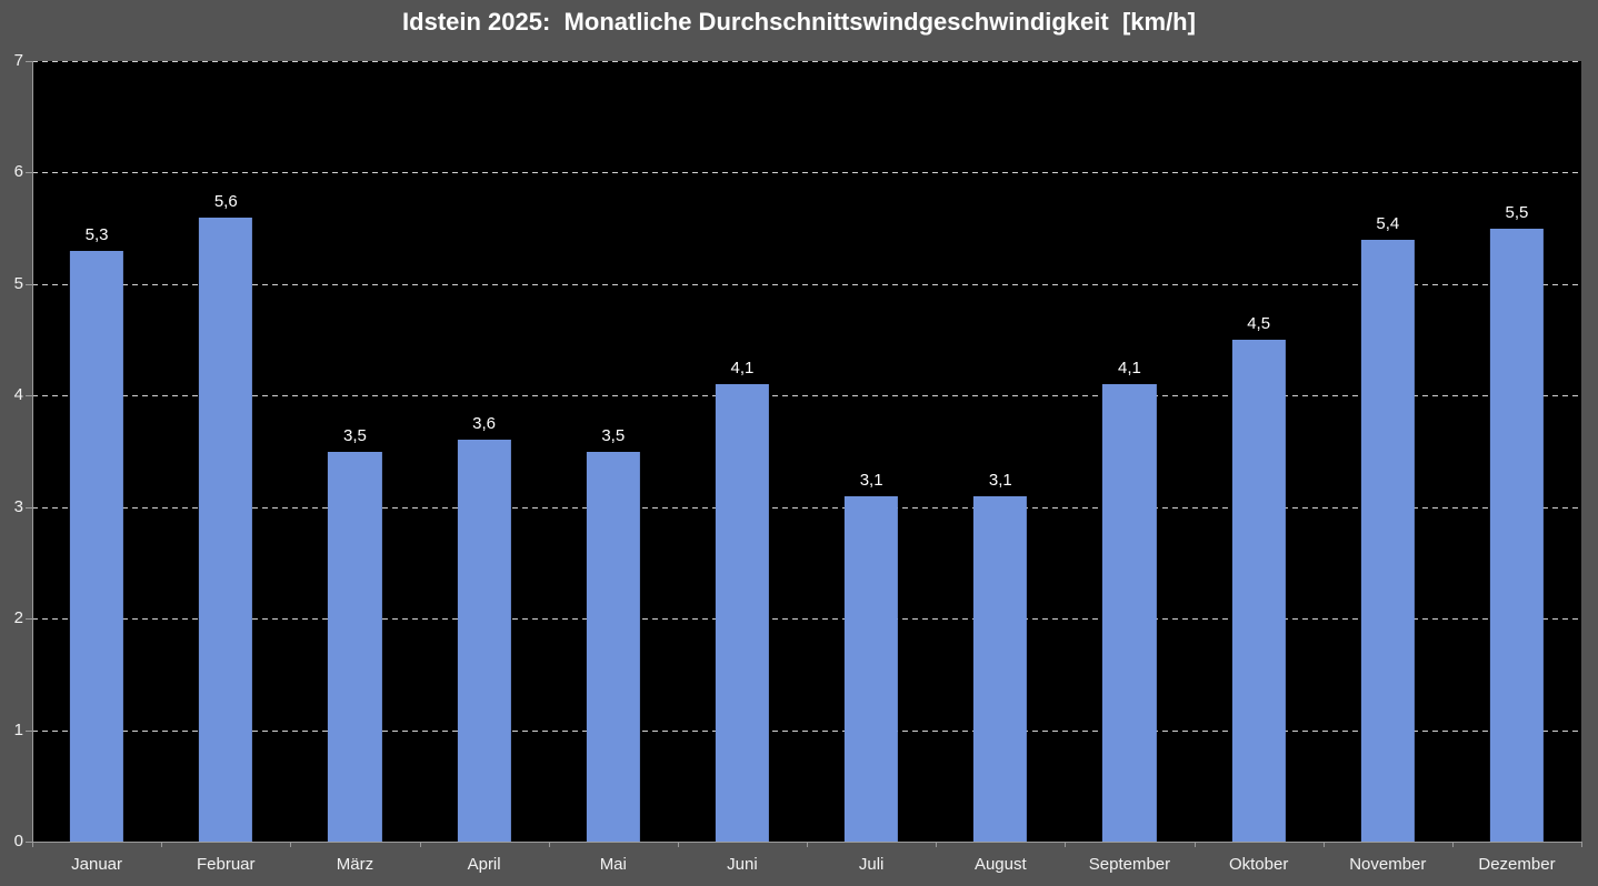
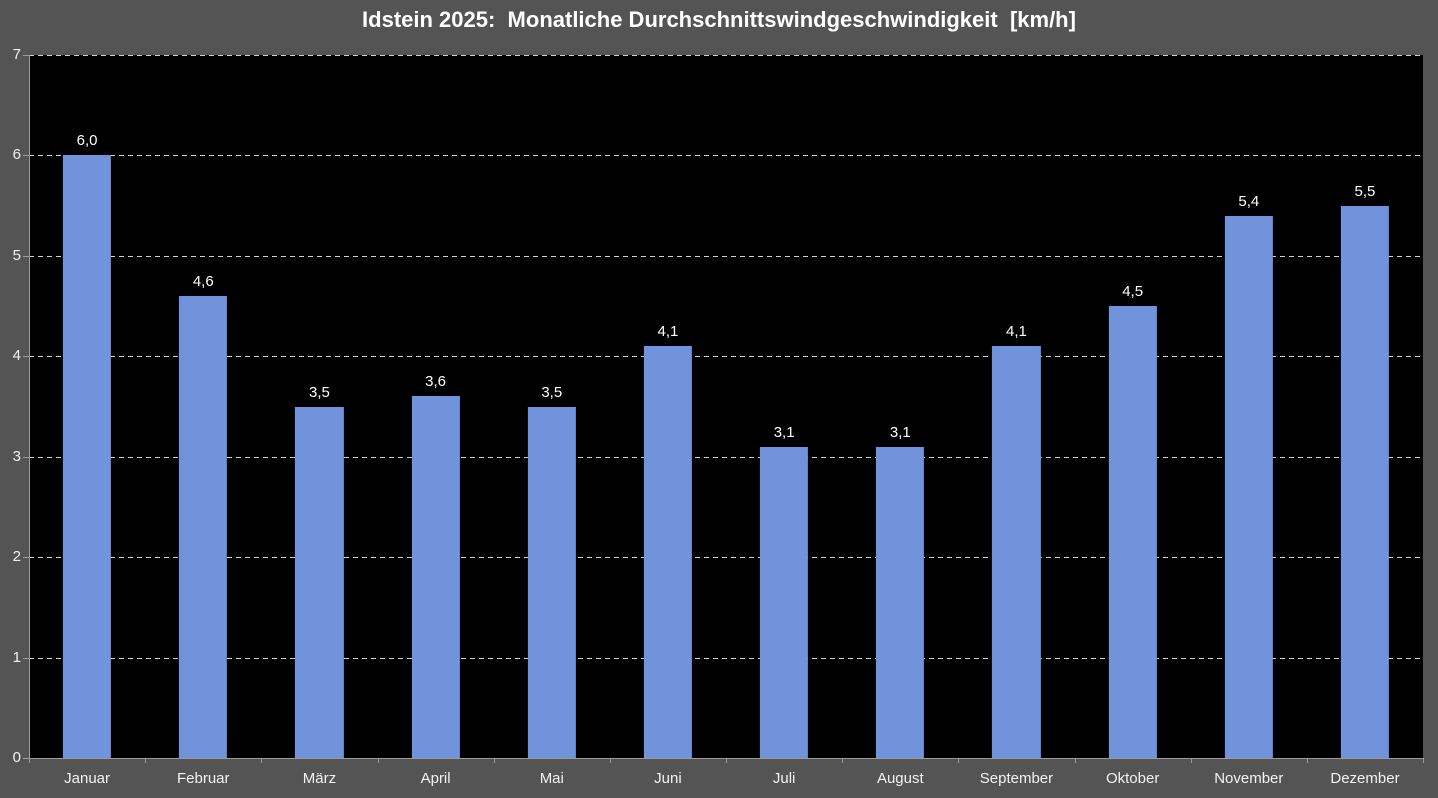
Januar: 5,3 -> 6,0
Februar: 5,6 -> 4,6
